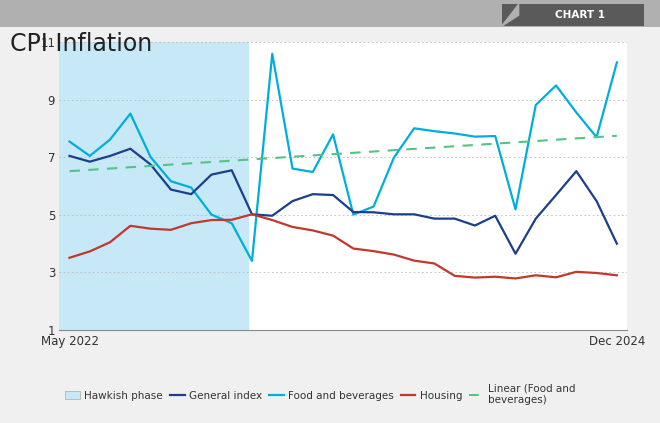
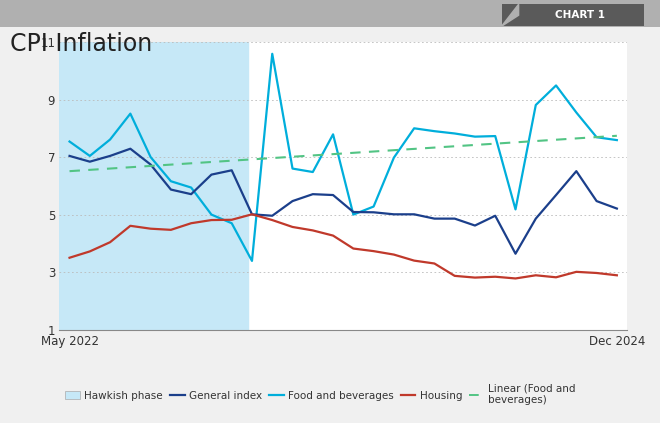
General index/Dec 2024: 4.00 -> 5.22
Food and beverages/Dec 2024: 10.30 -> 7.60
